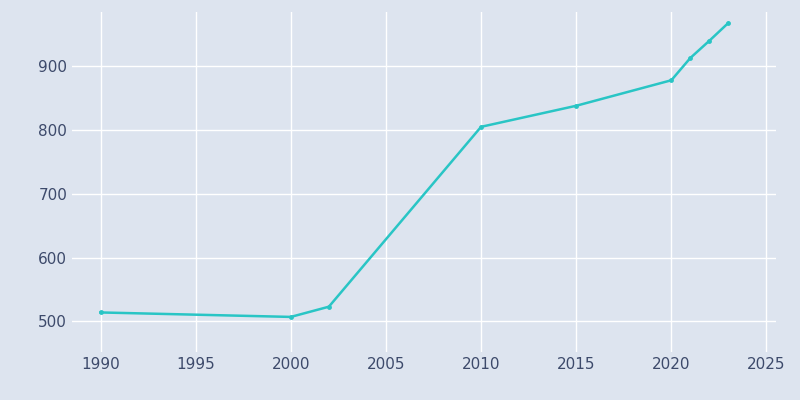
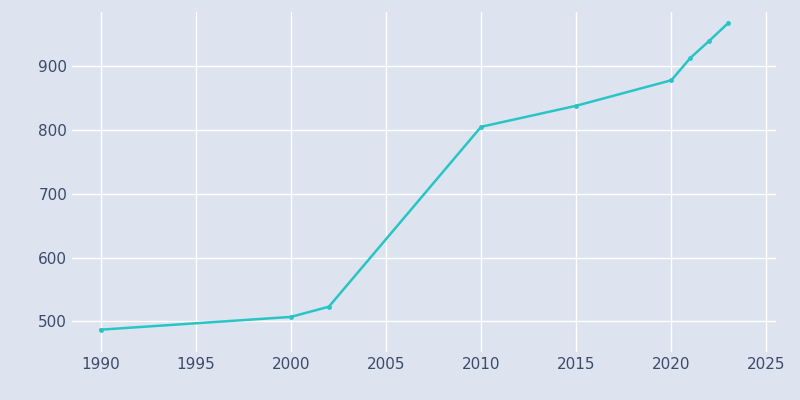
1990: 514 -> 487
